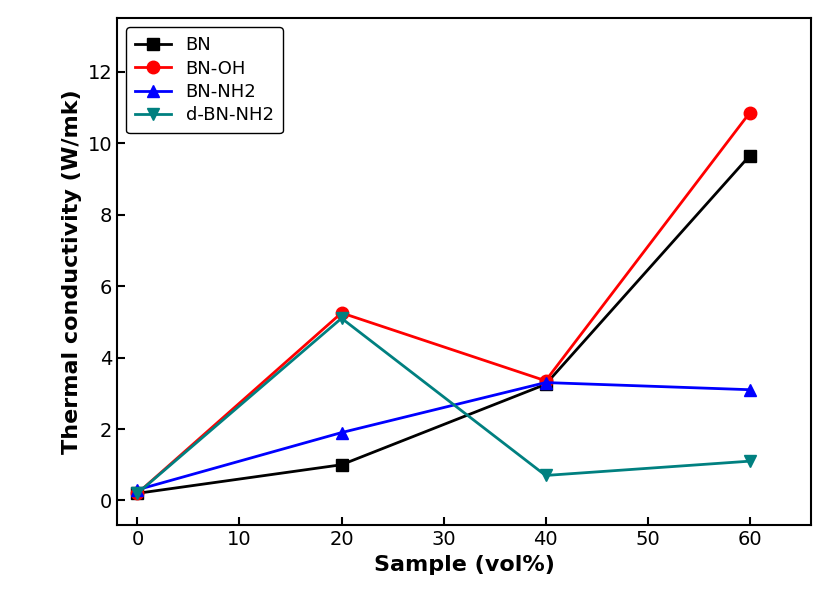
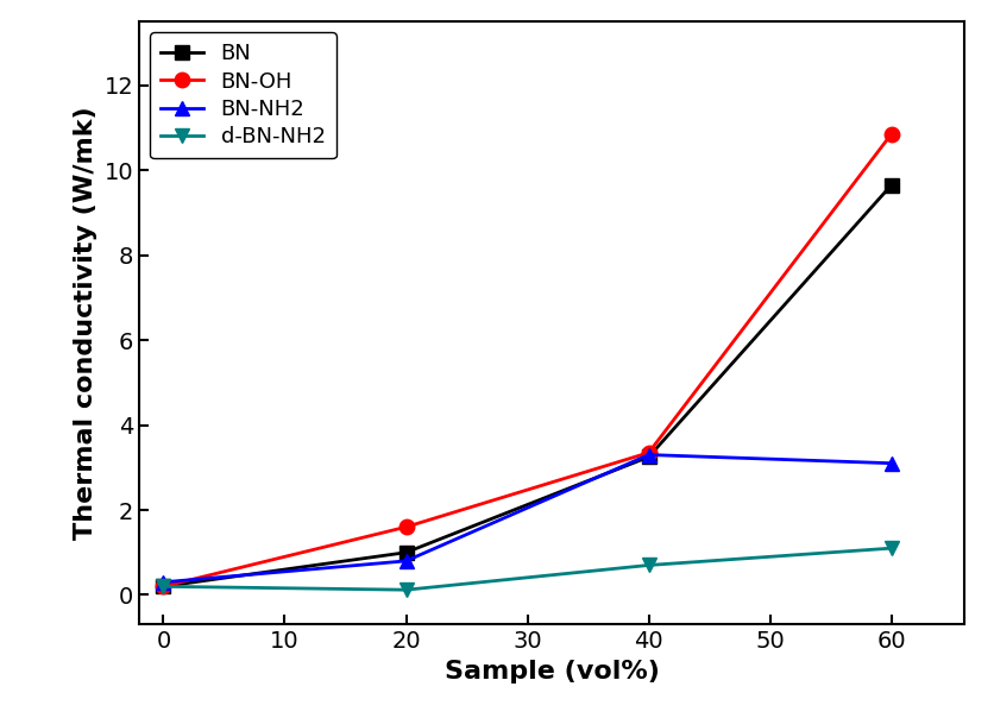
BN-OH/20: 5.25 -> 1.60
BN-NH2/20: 1.9 -> 0.8
d-BN-NH2/20: 5.10 -> 0.12
